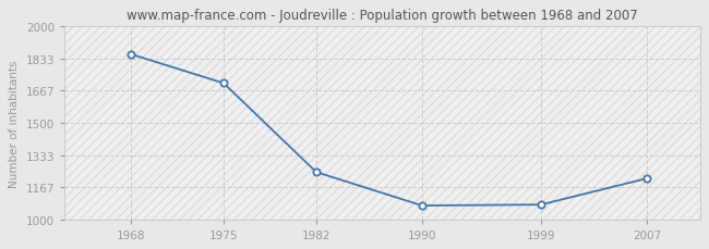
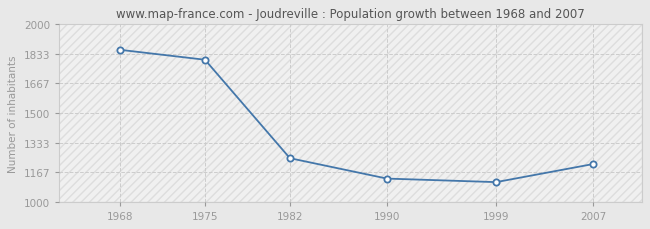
1975: 1710 -> 1800
1990: 1070 -> 1130
1999: 1080 -> 1110
